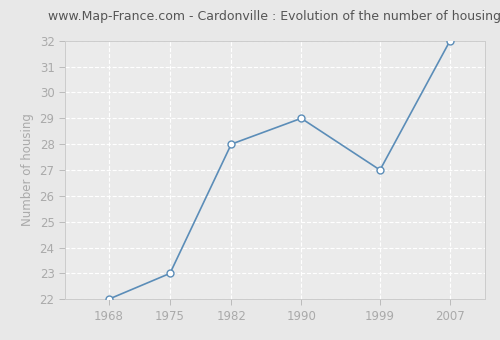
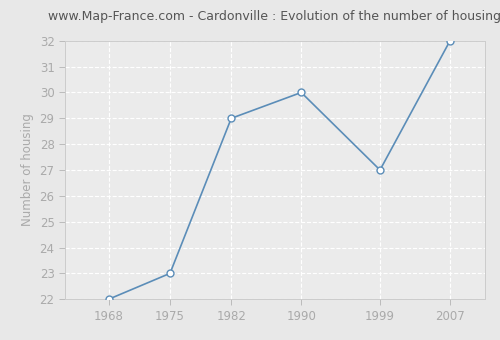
1982: 28 -> 29
1990: 29 -> 30
